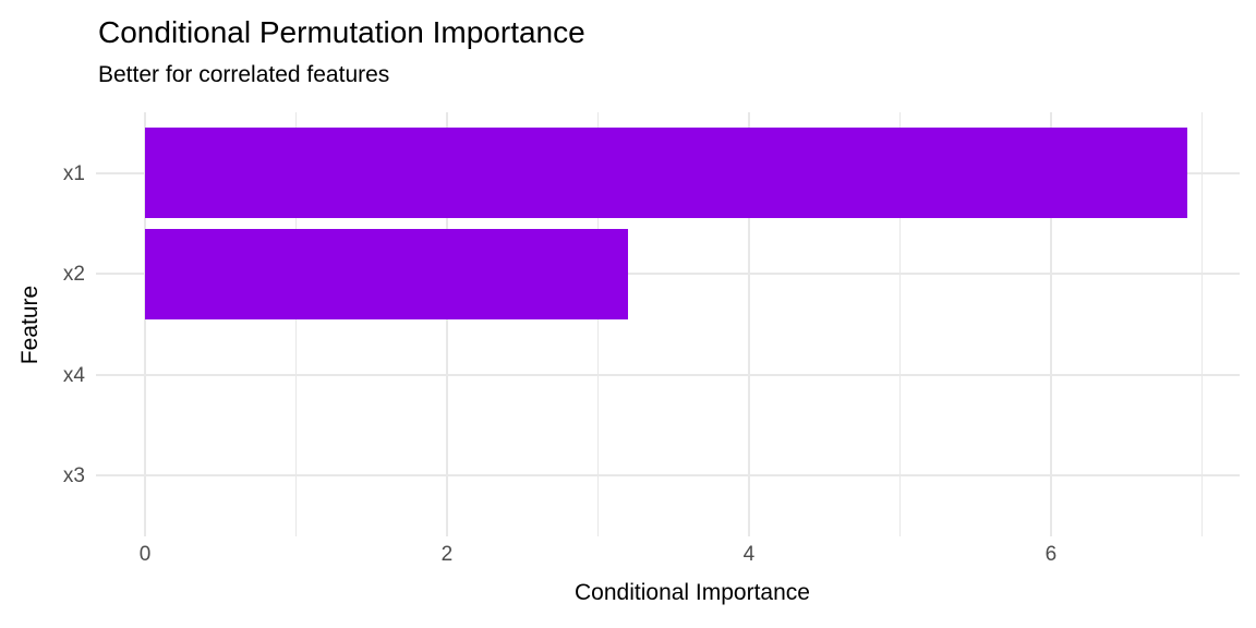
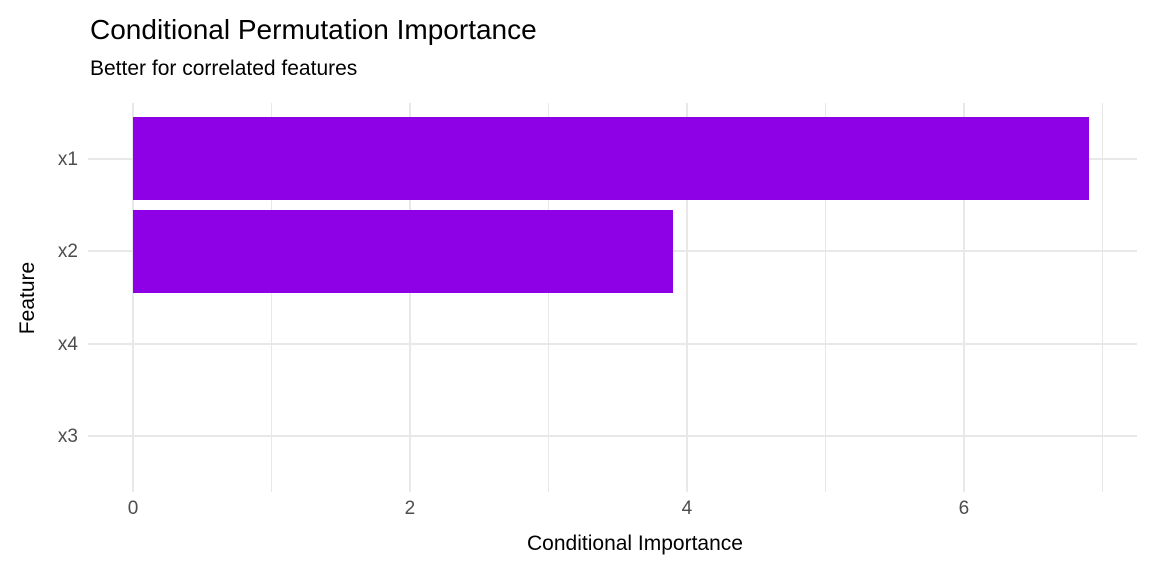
x2: 3.2 -> 3.9
